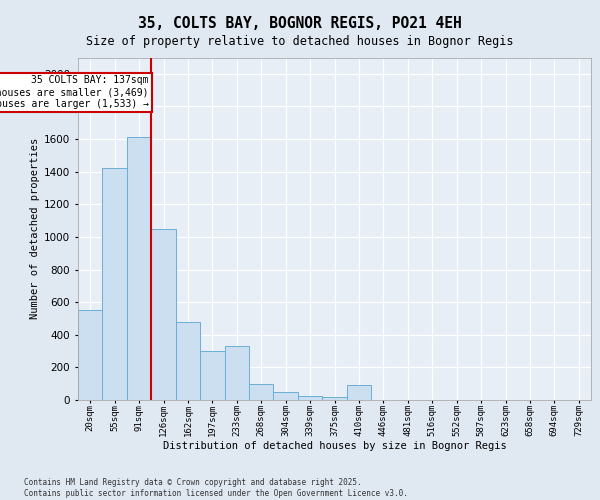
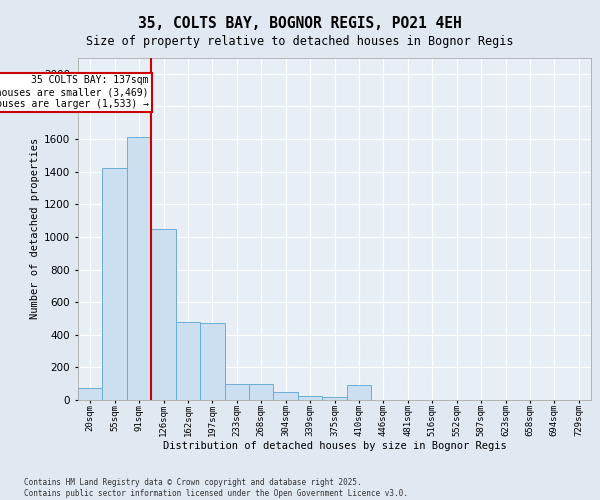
20sqm: 550 -> 80
197sqm: 300 -> 470
233sqm: 330 -> 100
